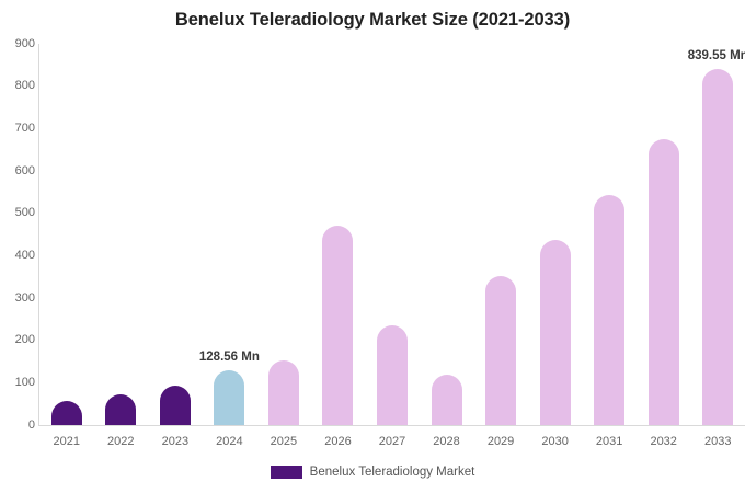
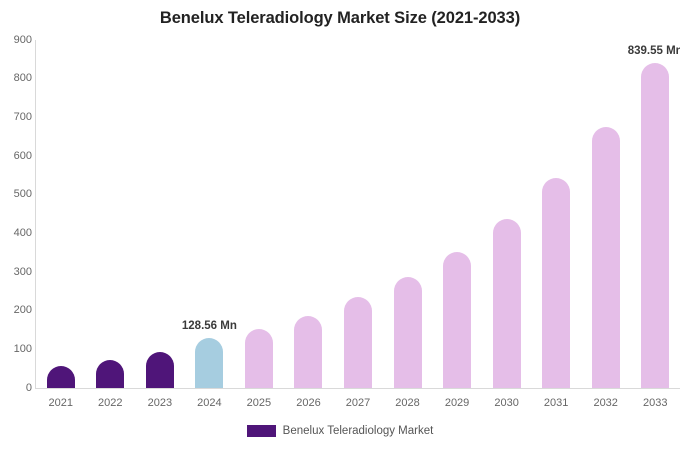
2026: 470 -> 190
2028: 120 -> 290
